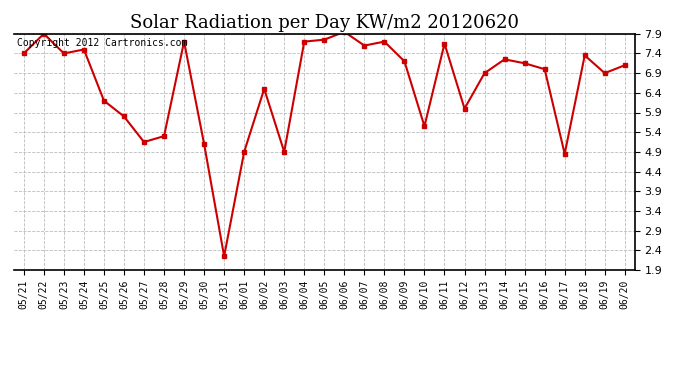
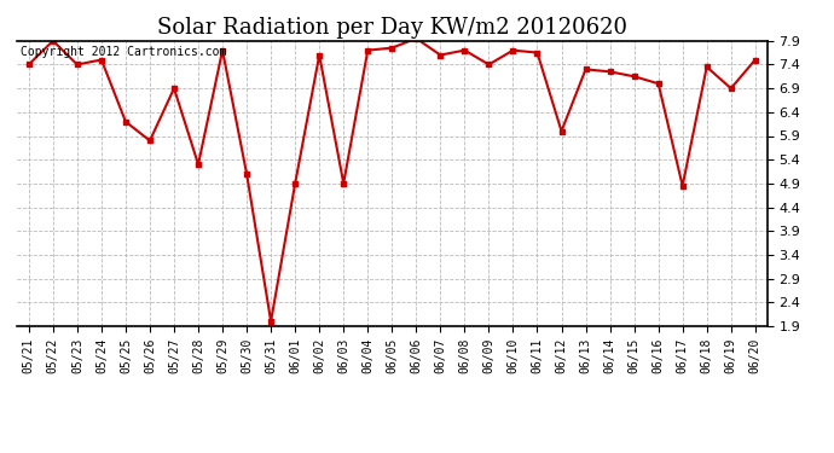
05/27: 5.15 -> 6.90
05/31: 2.25 -> 2.00
06/02: 6.50 -> 7.60
06/09: 7.20 -> 7.40
06/10: 5.55 -> 7.70
06/13: 6.90 -> 7.30
06/20: 7.10 -> 7.50
